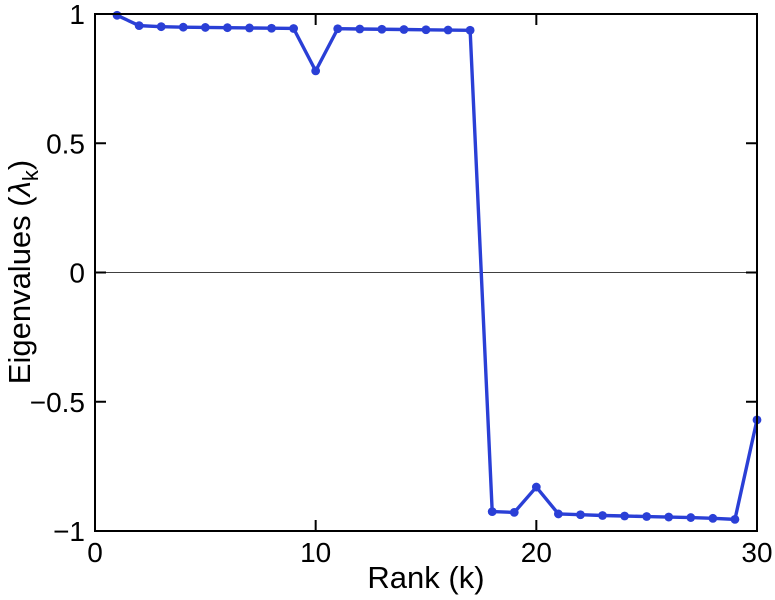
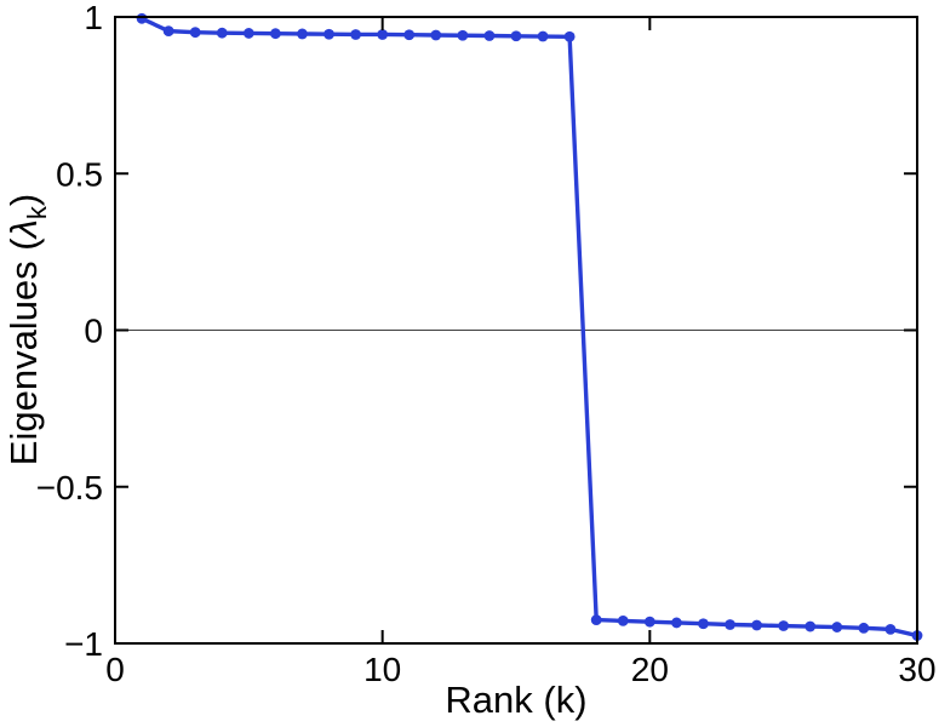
10: 0.78 -> 0.94
20: -0.83 -> -0.93
30: -0.57 -> -0.97
